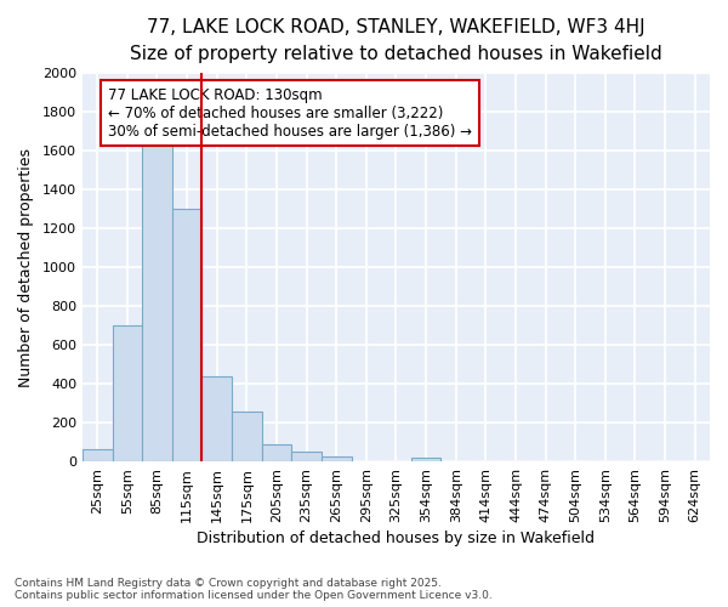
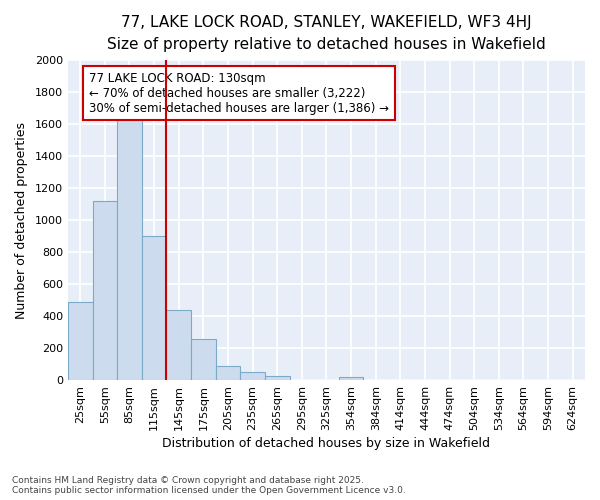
25sqm: 60 -> 490
55sqm: 700 -> 1120
115sqm: 1300 -> 900
